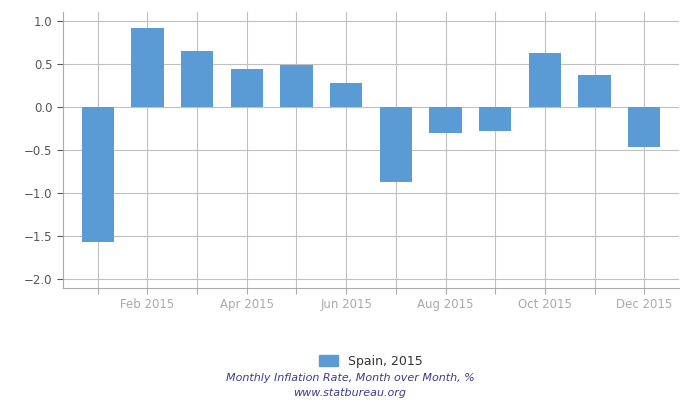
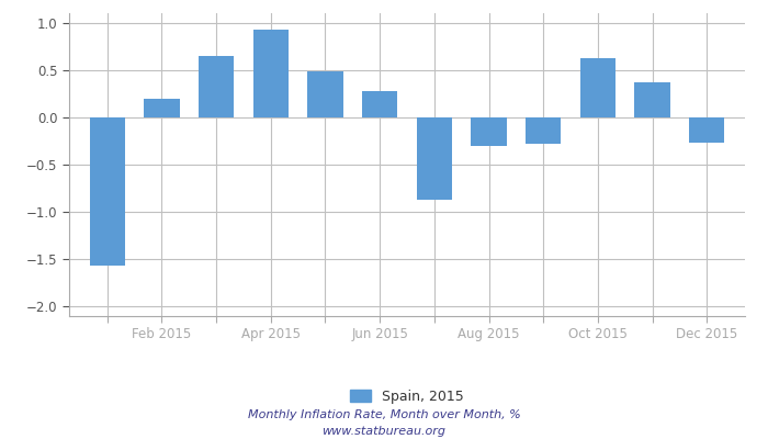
Feb 2015: 0.92 -> 0.20
Apr 2015: 0.44 -> 0.93
Dec 2015: -0.46 -> -0.27
